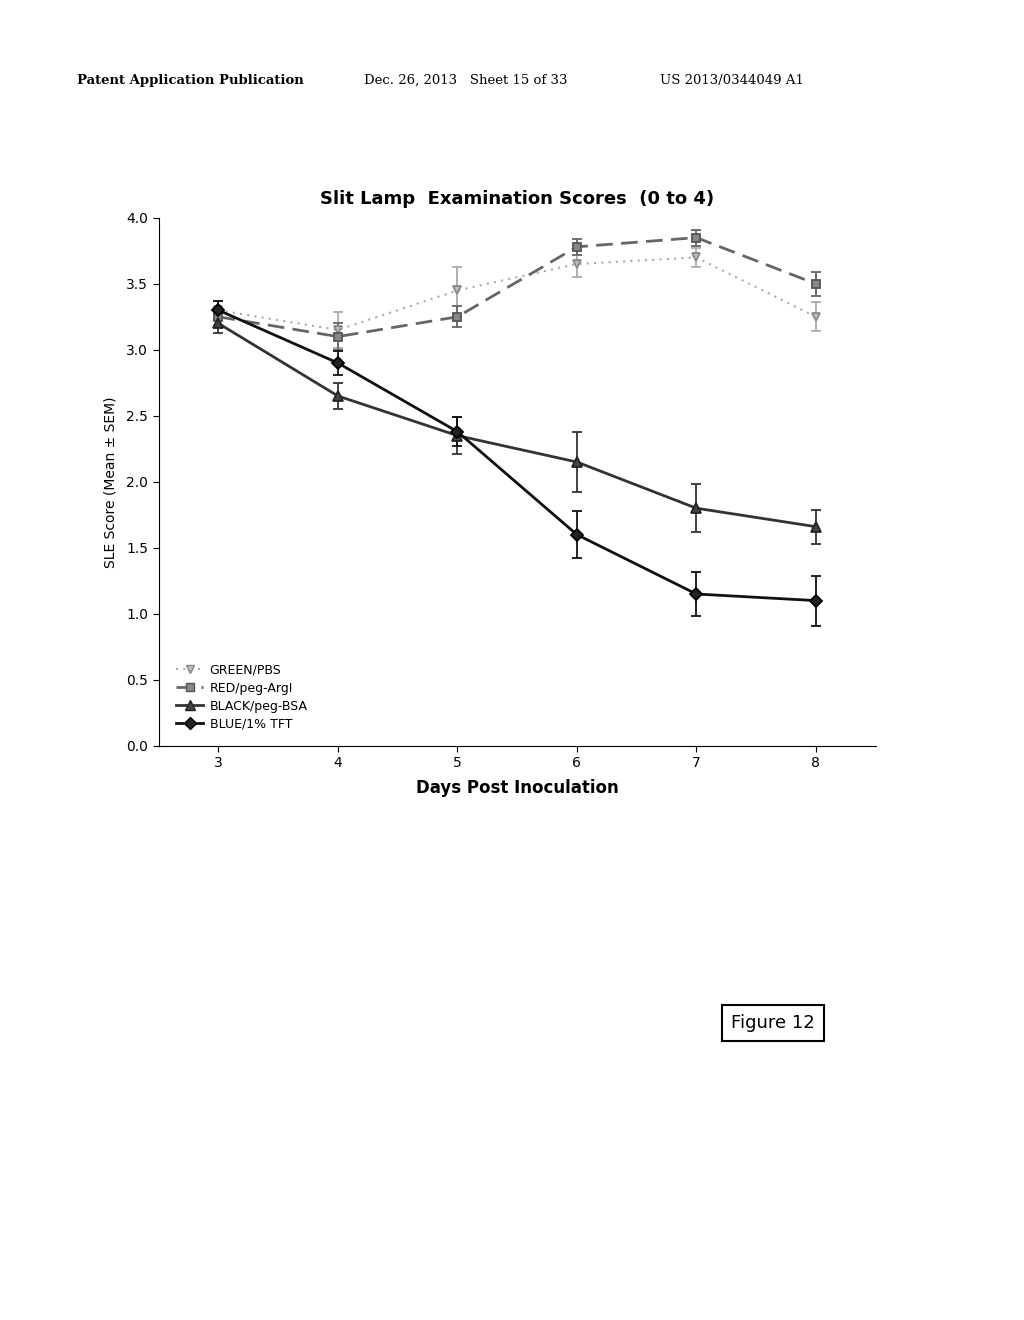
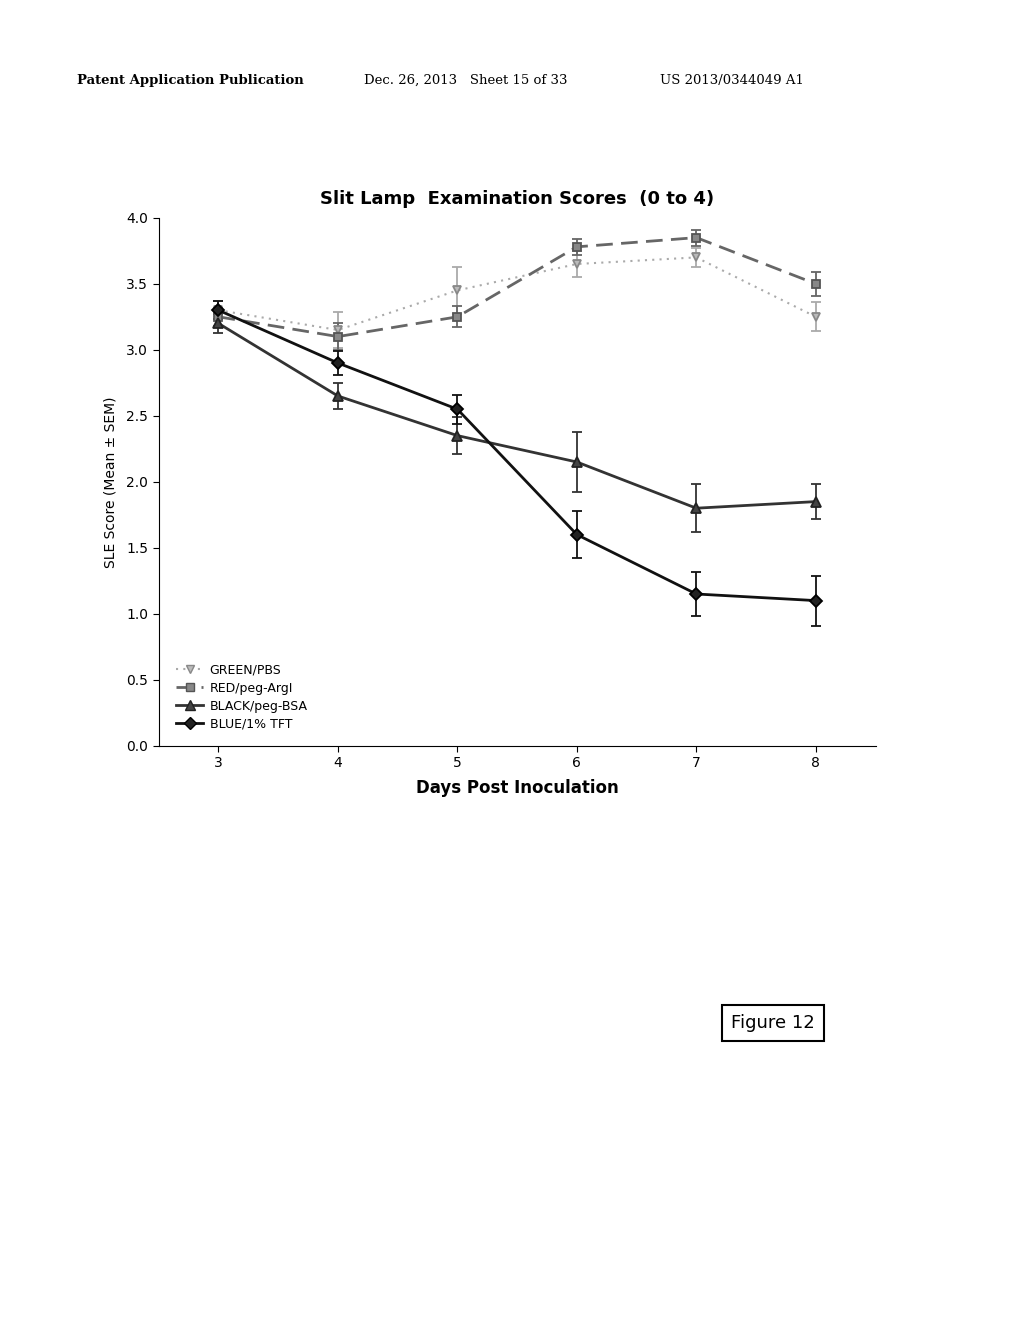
BLUE/1% TFT/5: 2.38 -> 2.55
BLACK/peg-BSA/8: 1.66 -> 1.85
